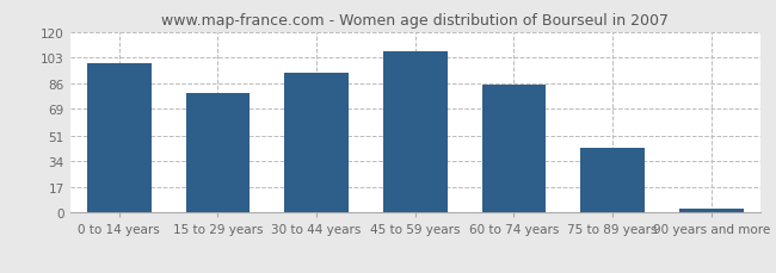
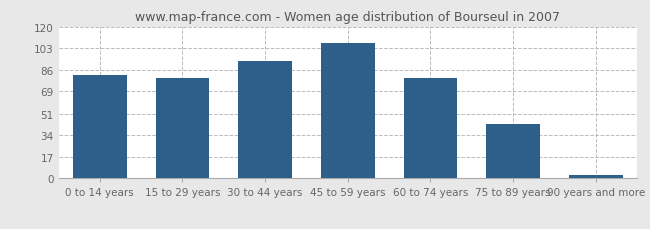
0 to 14 years: 99 -> 82
60 to 74 years: 85 -> 79
